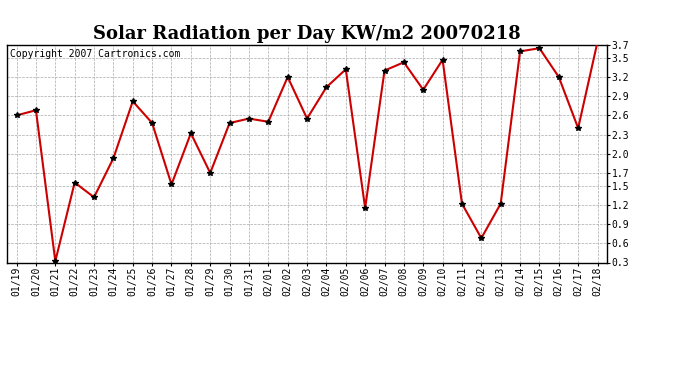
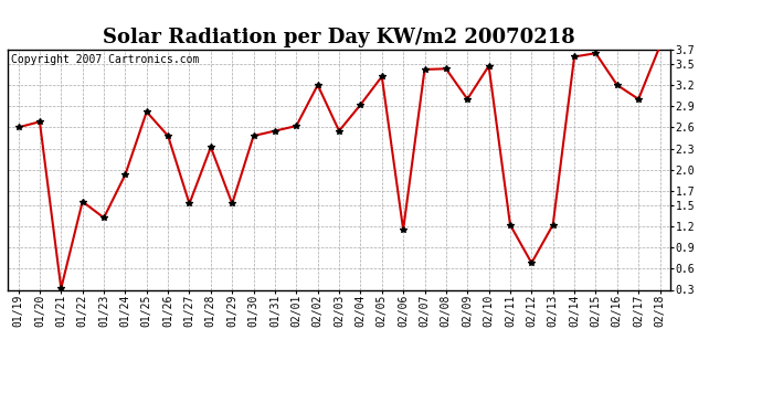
01/29: 1.70 -> 1.52
02/01: 2.50 -> 2.62
02/04: 3.04 -> 2.92
02/07: 3.30 -> 3.42
02/17: 2.40 -> 3.00
